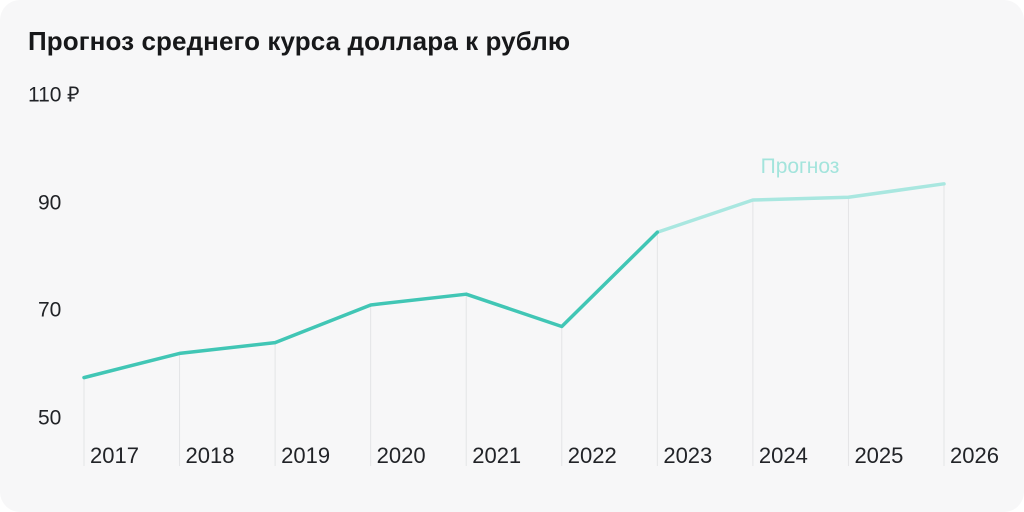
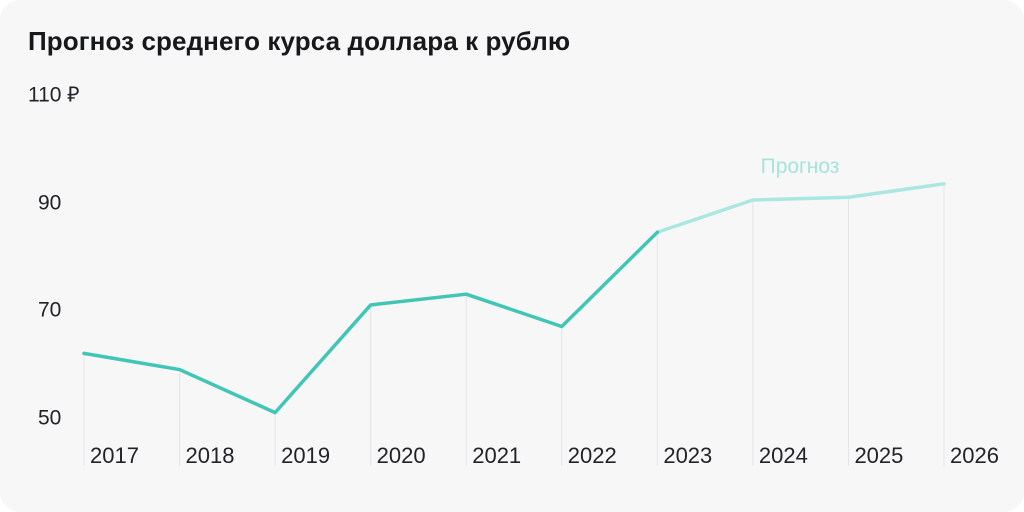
2017: 58 -> 62
2018: 62 -> 59
2019: 64 -> 51
